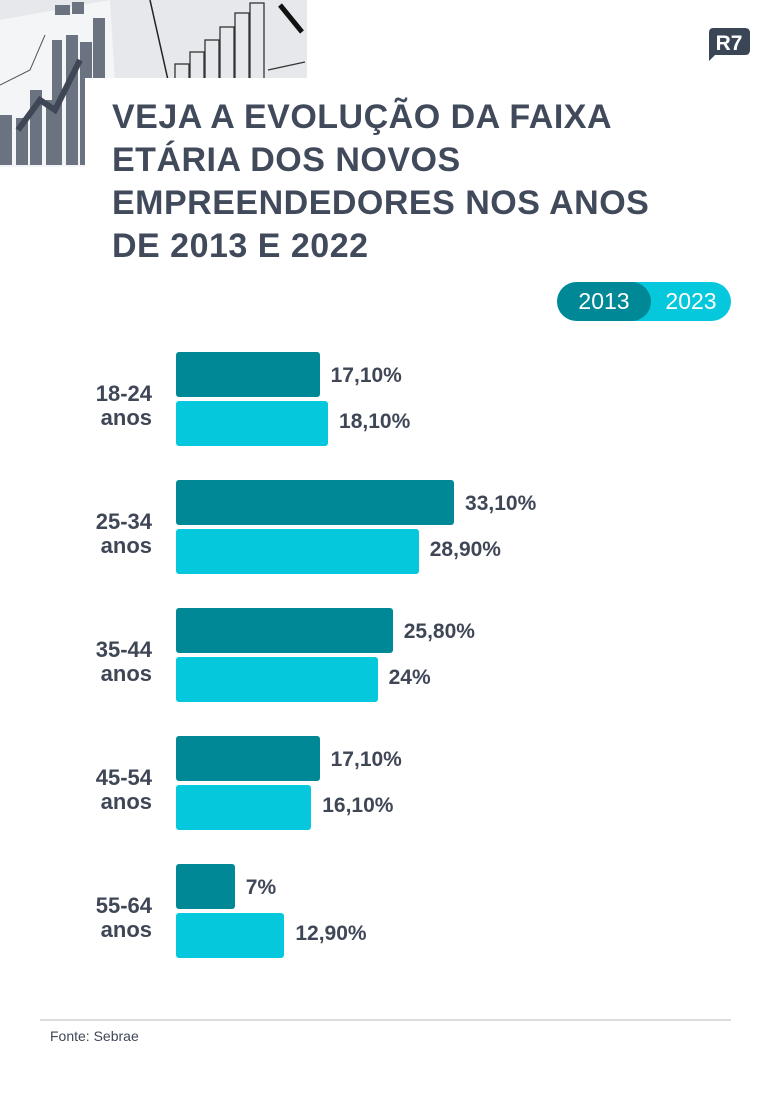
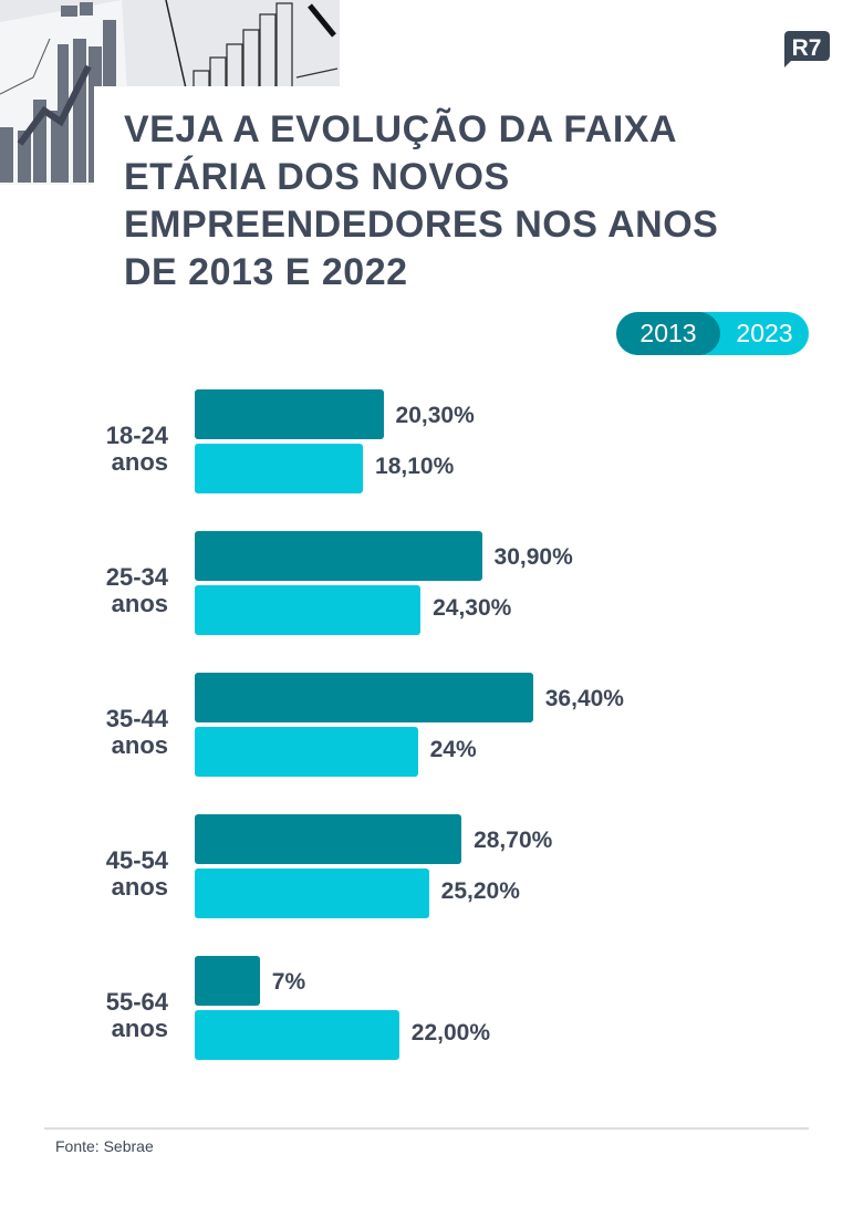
2013/18-24 anos: 17,10% -> 20,30%
2013/25-34 anos: 33,10% -> 30,90%
2023/25-34 anos: 28,90% -> 24,30%
2013/35-44 anos: 25,80% -> 36,40%
2013/45-54 anos: 17,10% -> 28,70%
2023/45-54 anos: 16,10% -> 25,20%
2023/55-64 anos: 12,90% -> 22,00%
